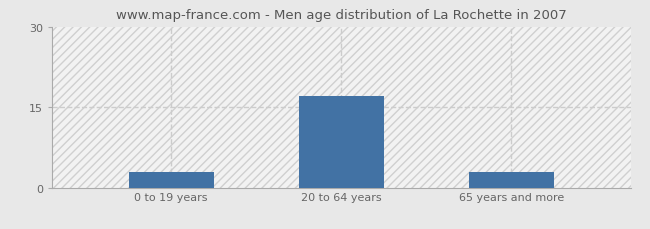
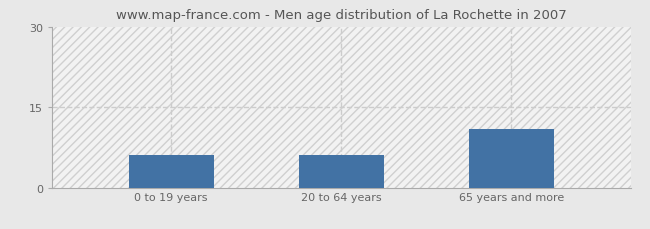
0 to 19 years: 3 -> 6
20 to 64 years: 17 -> 6
65 years and more: 3 -> 11
